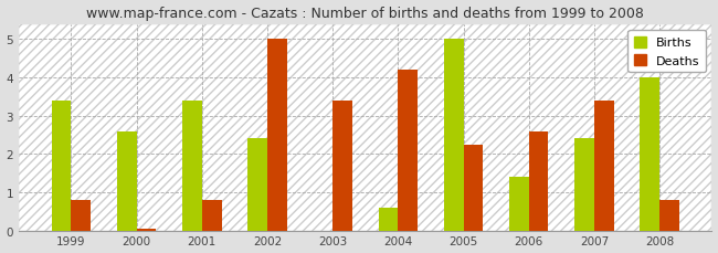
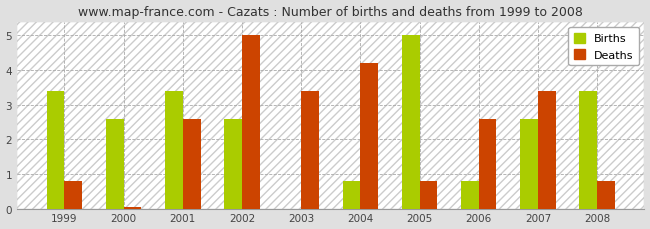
Deaths/2001: 0.80 -> 2.60
Births/2002: 2.4 -> 2.6
Births/2004: 0.6 -> 0.8
Deaths/2005: 2.25 -> 0.80
Births/2006: 1.4 -> 0.8
Births/2007: 2.4 -> 2.6
Births/2008: 4.0 -> 3.4
